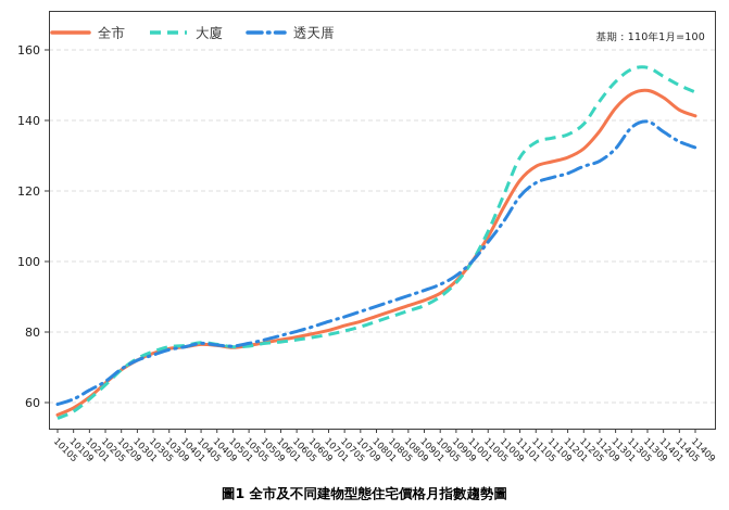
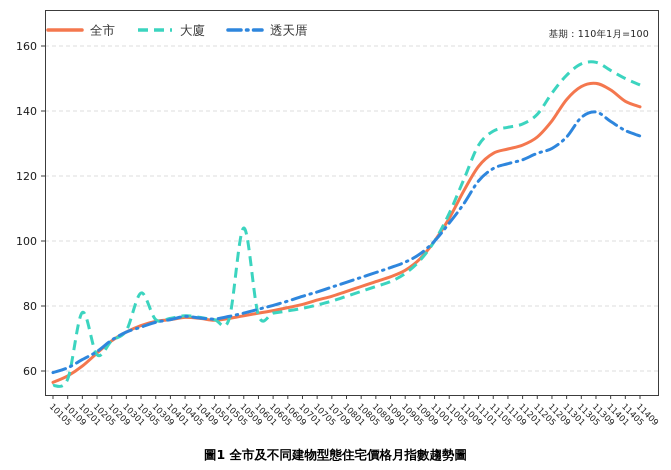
大廈/10201: 61 -> 78
大廈/10305: 74 -> 84
大廈/10509: 77 -> 104
